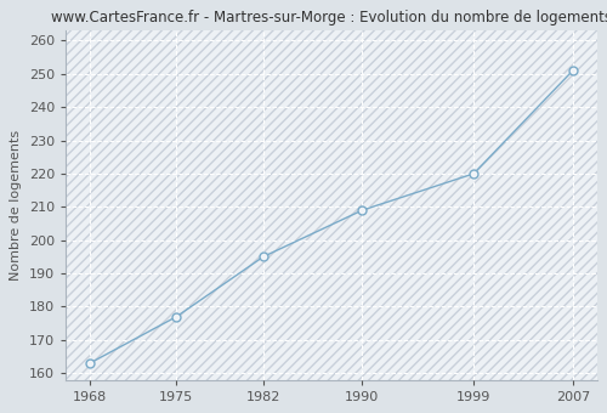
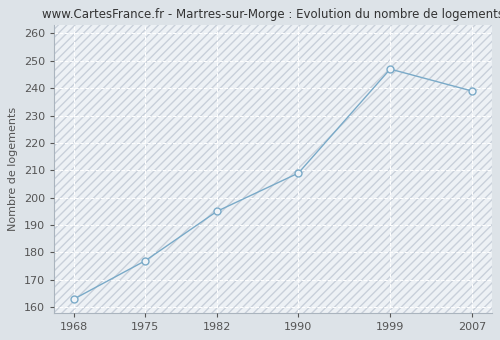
1999: 220 -> 247
2007: 251 -> 239
